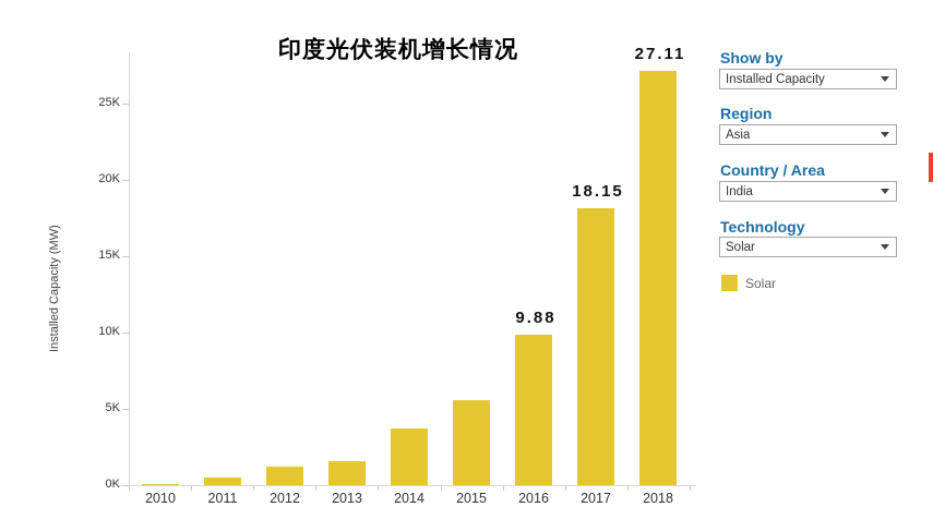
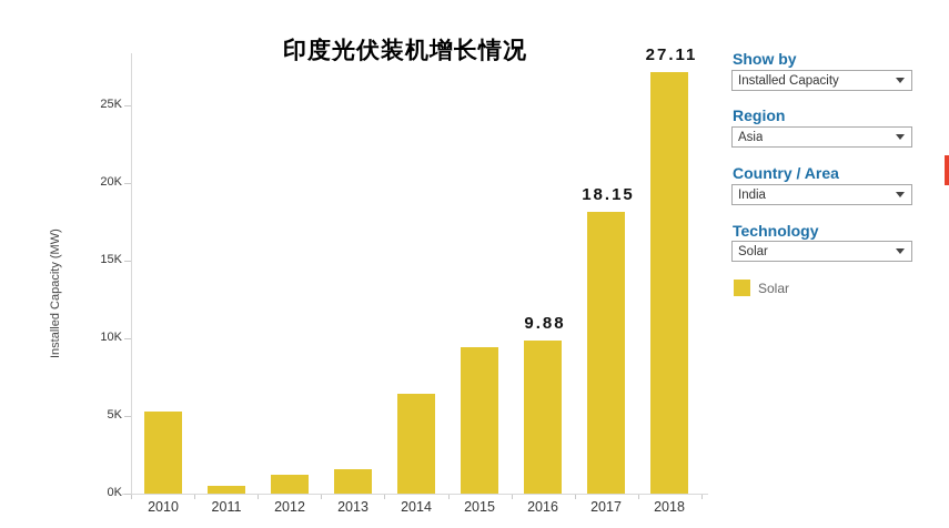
2010: 0.1K -> 5.3K
2014: 3.7K -> 6.4K
2015: 5.6K -> 9.4K
